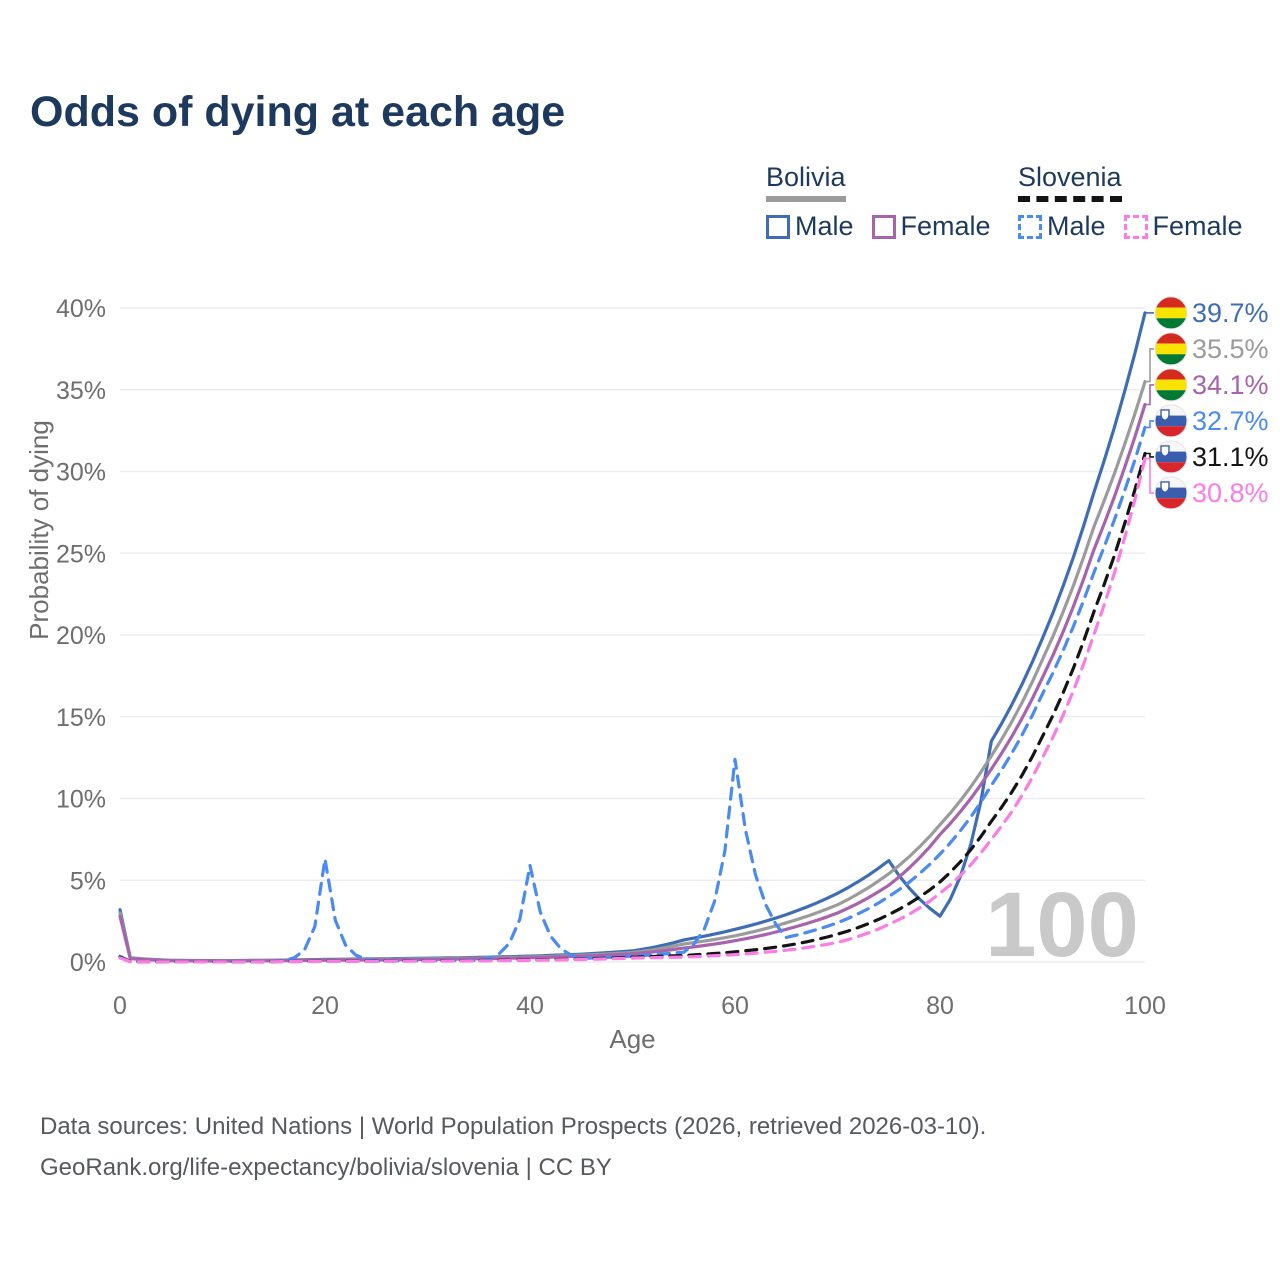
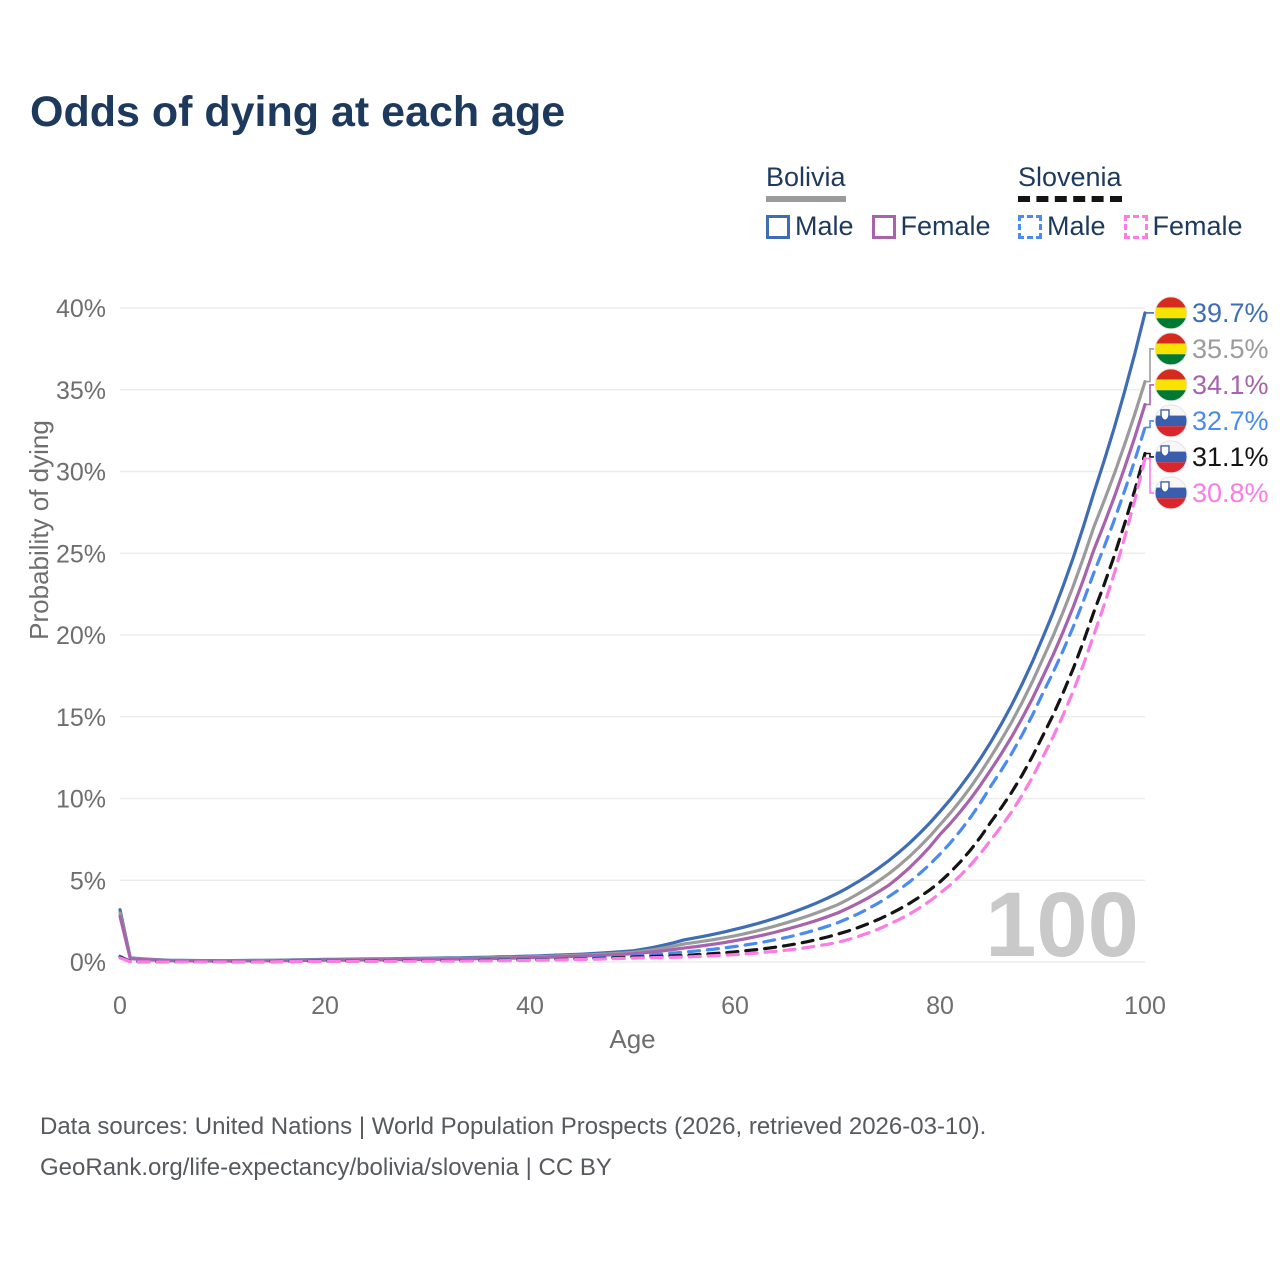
Slovenia Male/20: 6.3% -> 0.1%
Slovenia Male/40: 5.9% -> 0.1%
Slovenia Male/60: 12.4% -> 0.9%
Bolivia Male/80: 2.8% -> 9.2%
